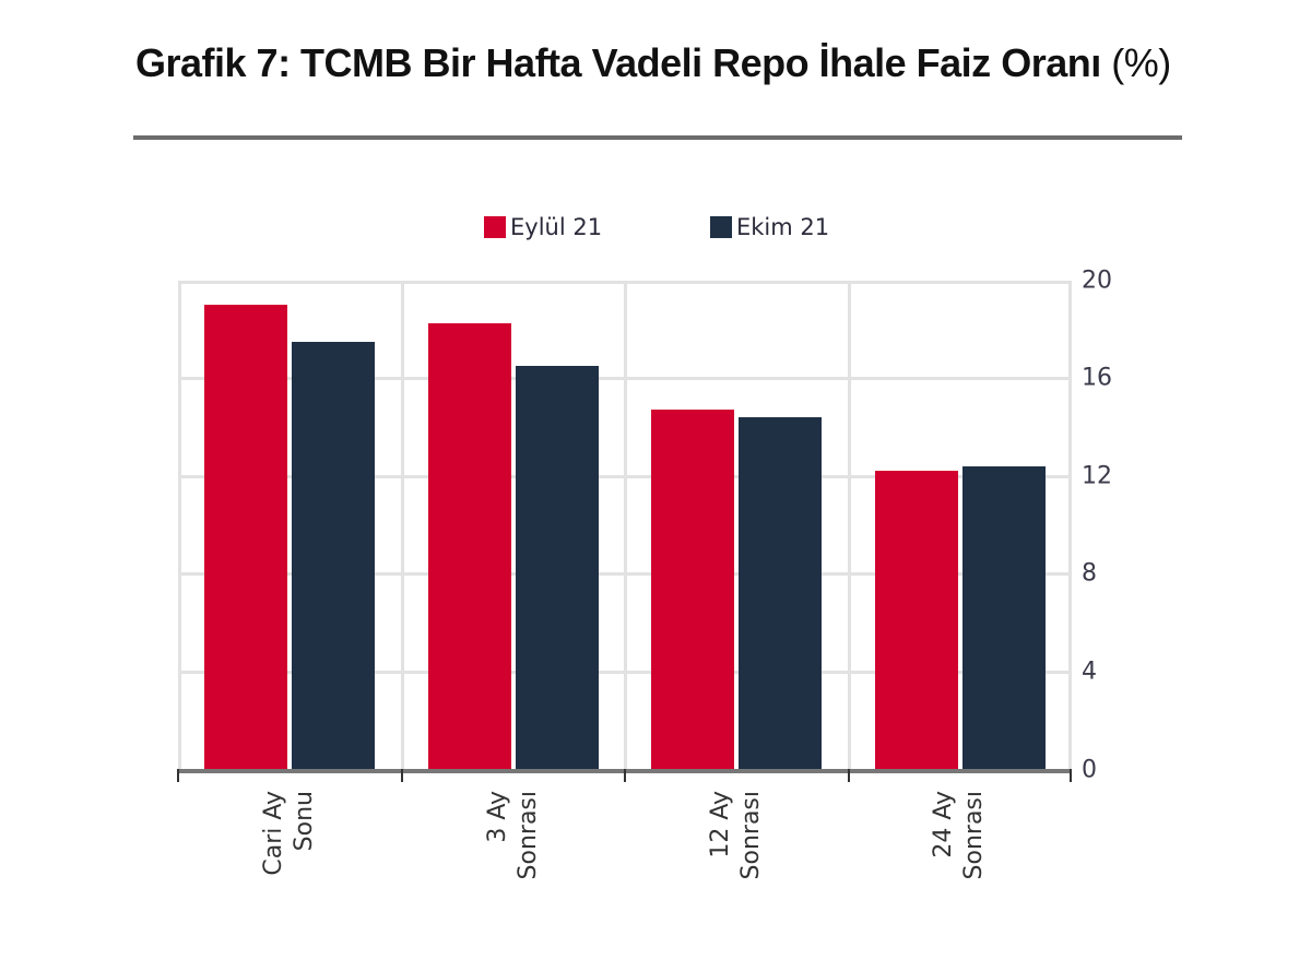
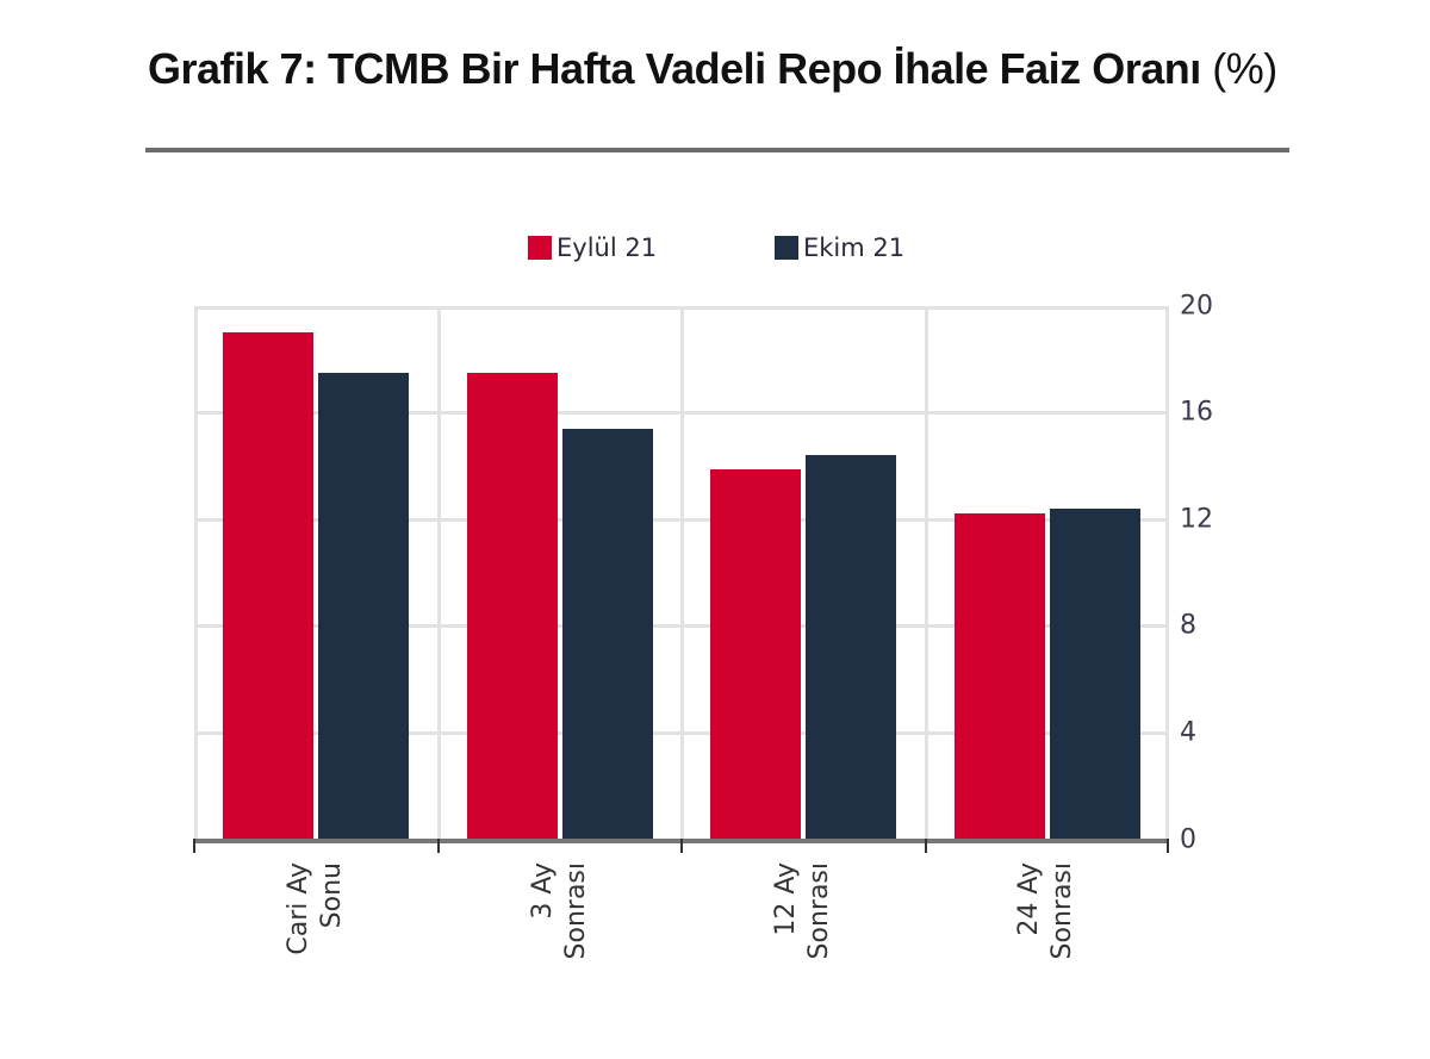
Eylül 21/3 Ay Sonrası: 18.2 -> 17.5
Ekim 21/3 Ay Sonrası: 16.5 -> 15.4
Eylül 21/12 Ay Sonrası: 14.8 -> 13.9
